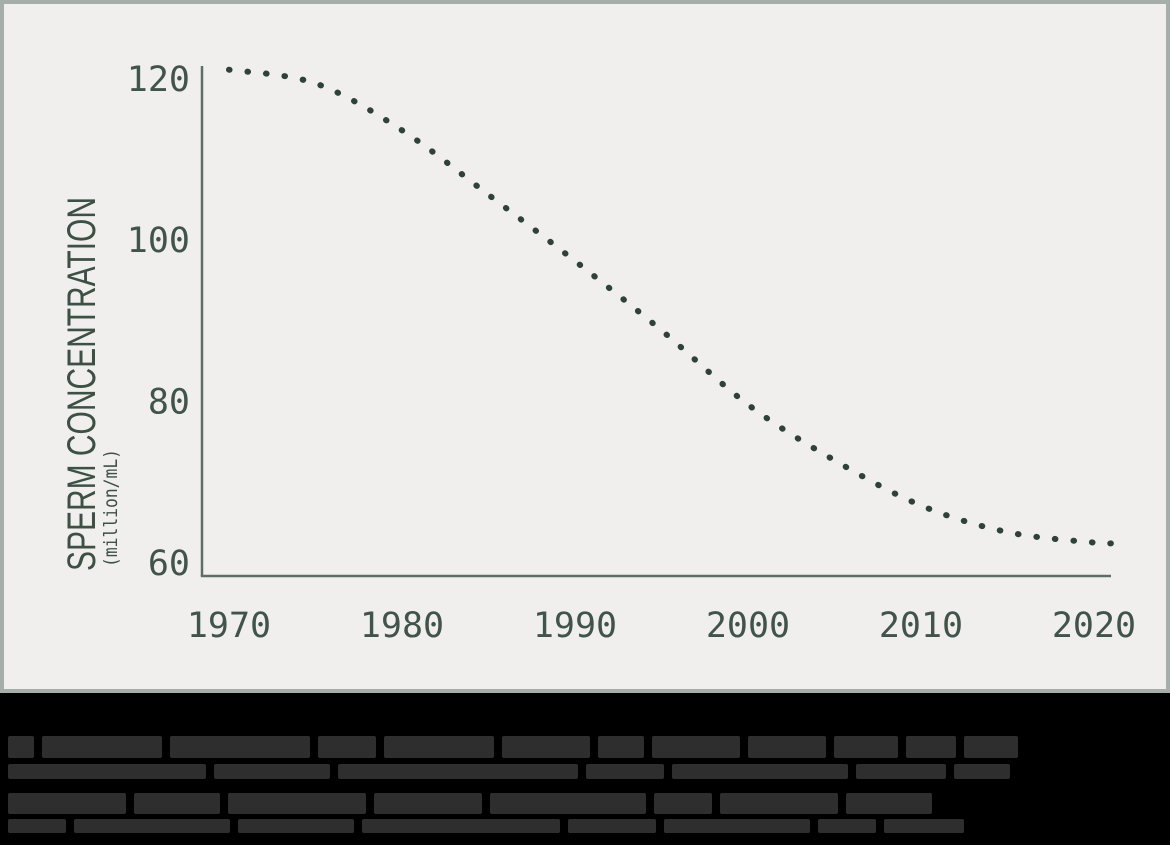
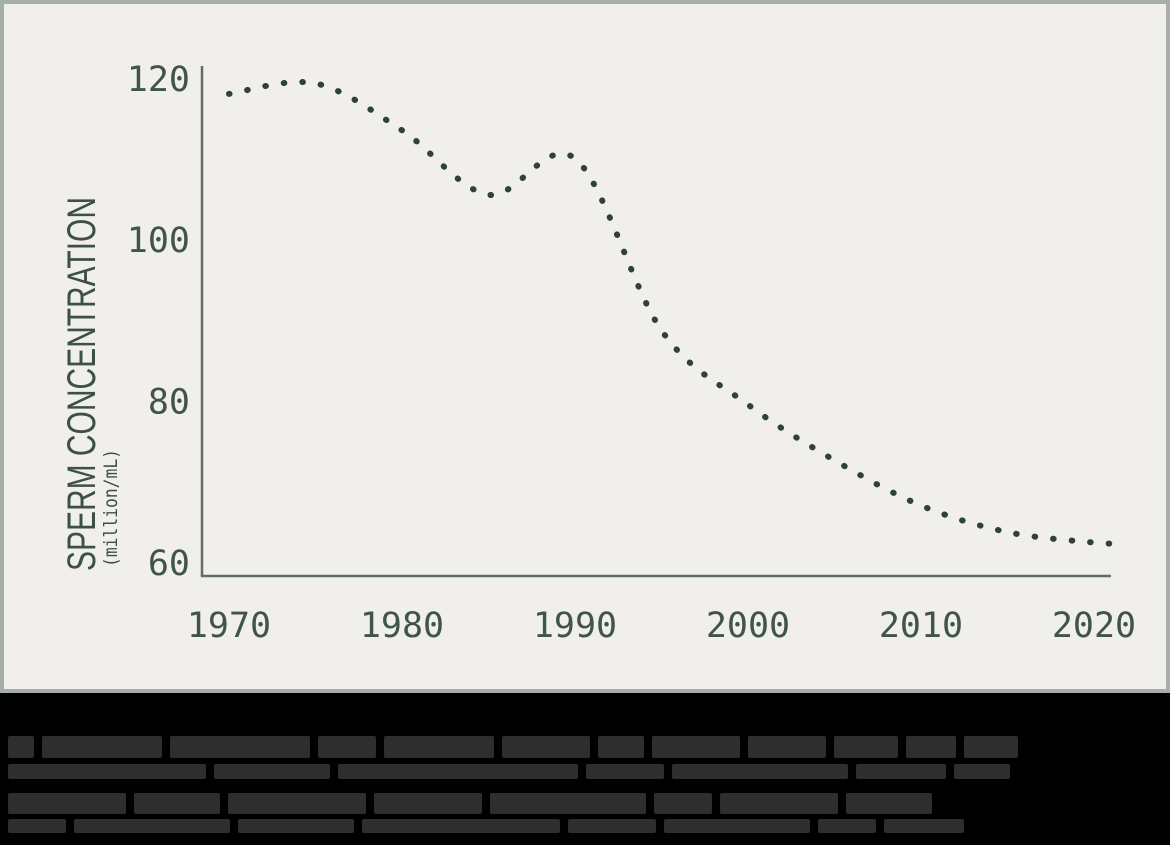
1970: 121 -> 118
1990: 97 -> 110
